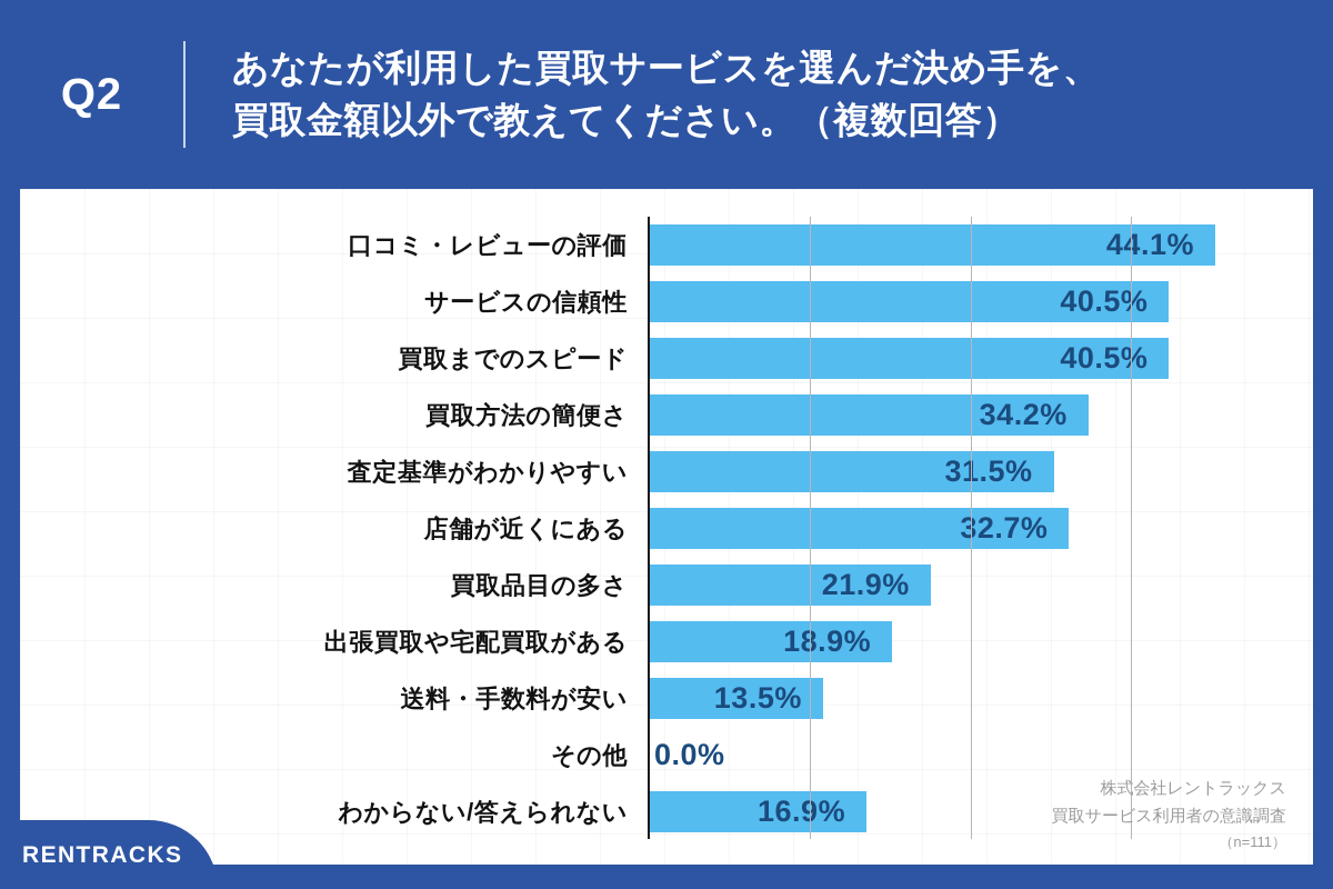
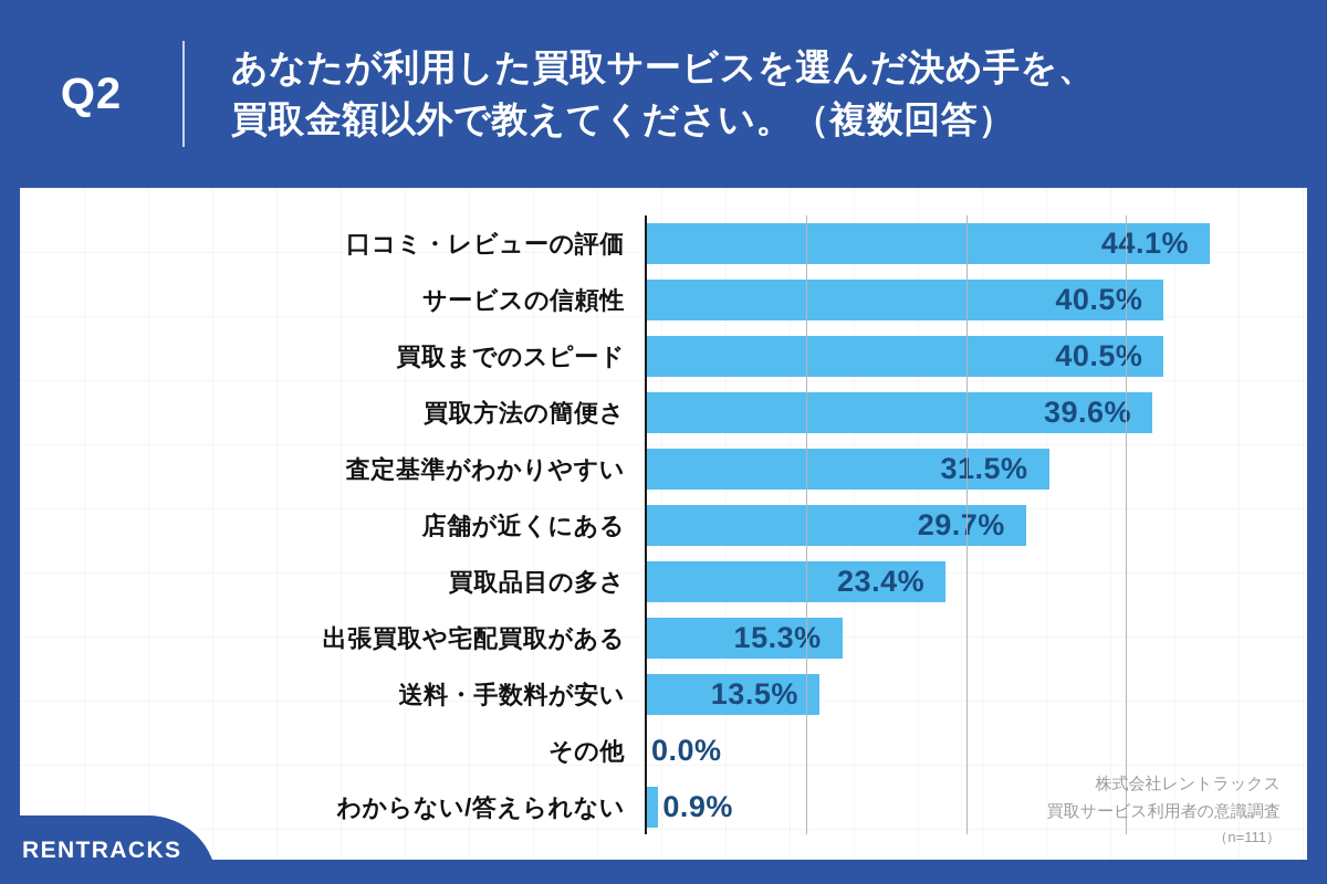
買取方法の簡便さ: 34.2% -> 39.6%
店舗が近くにある: 32.7% -> 29.7%
買取品目の多さ: 21.9% -> 23.4%
出張買取や宅配買取がある: 18.9% -> 15.3%
わからない/答えられない: 16.9% -> 0.9%
